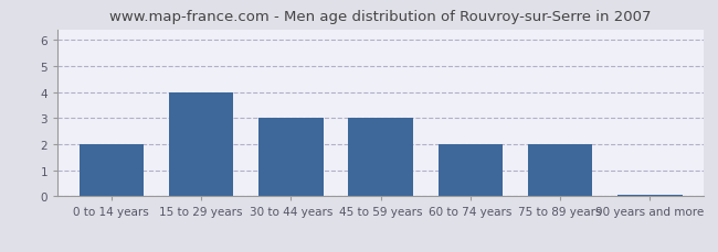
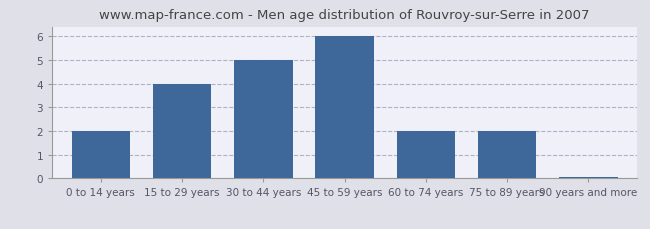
30 to 44 years: 3.00 -> 5.00
45 to 59 years: 3.00 -> 6.00
